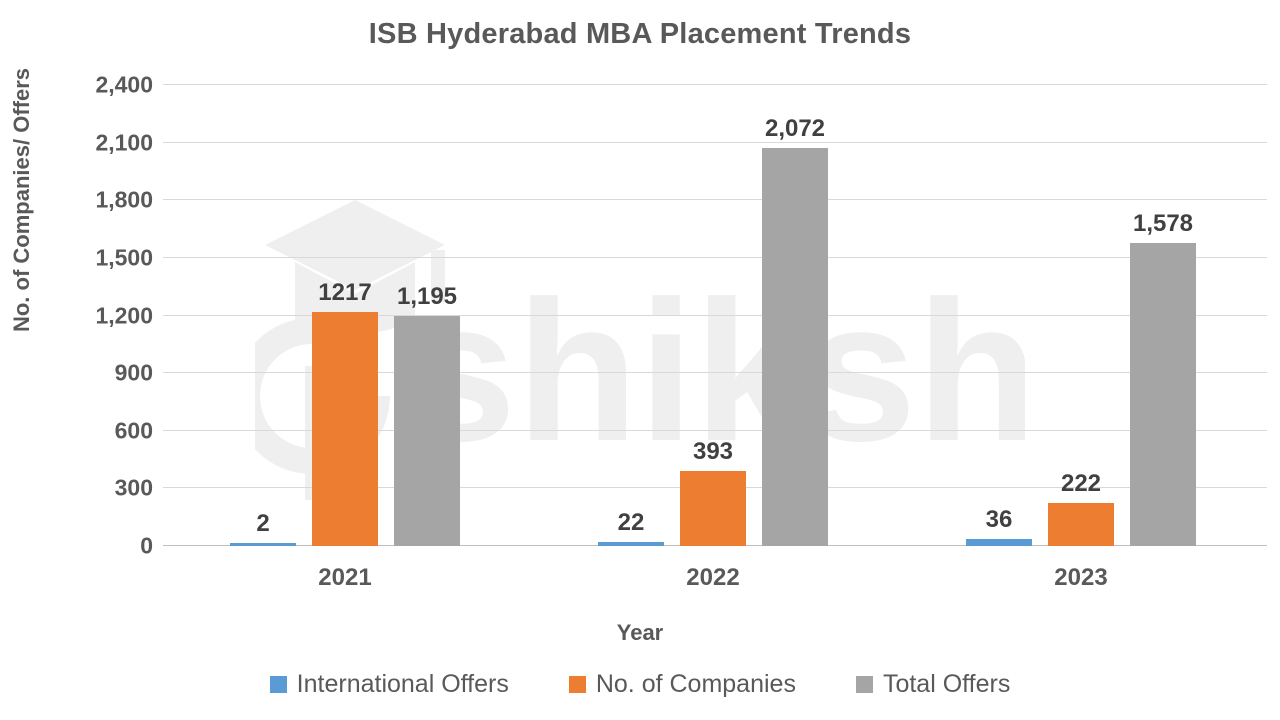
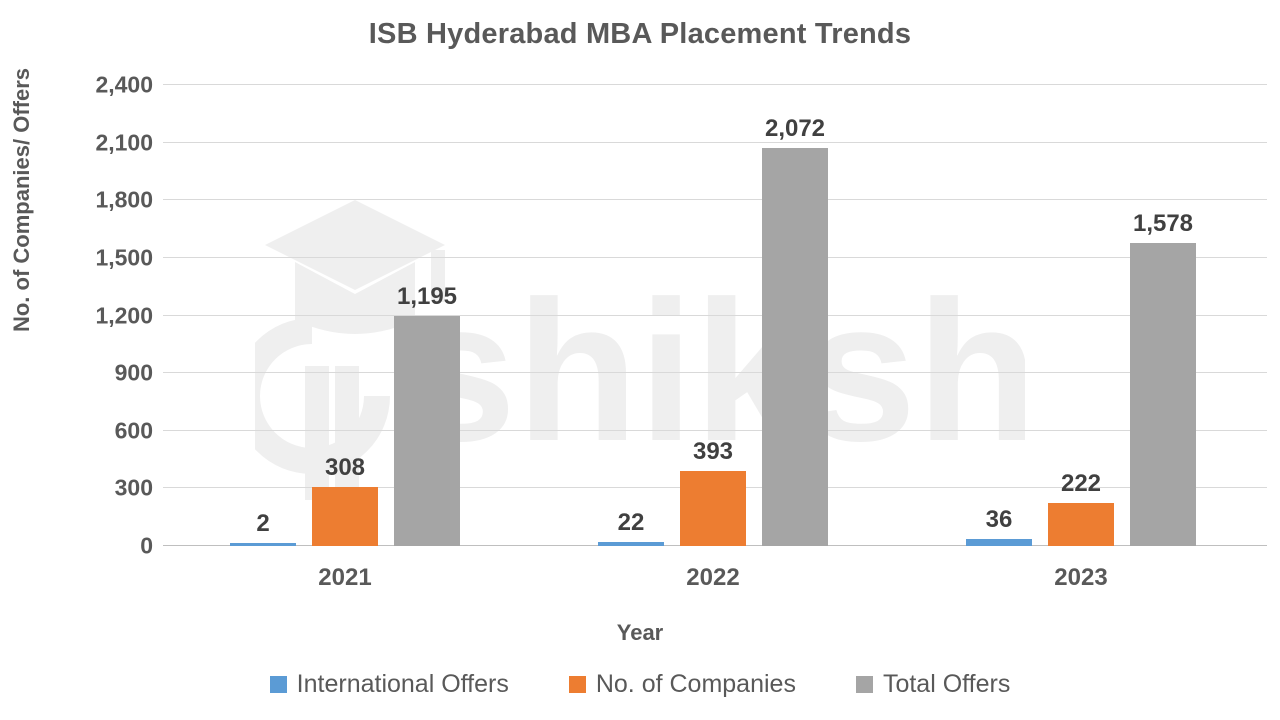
No. of Companies/2021: 1217 -> 308
